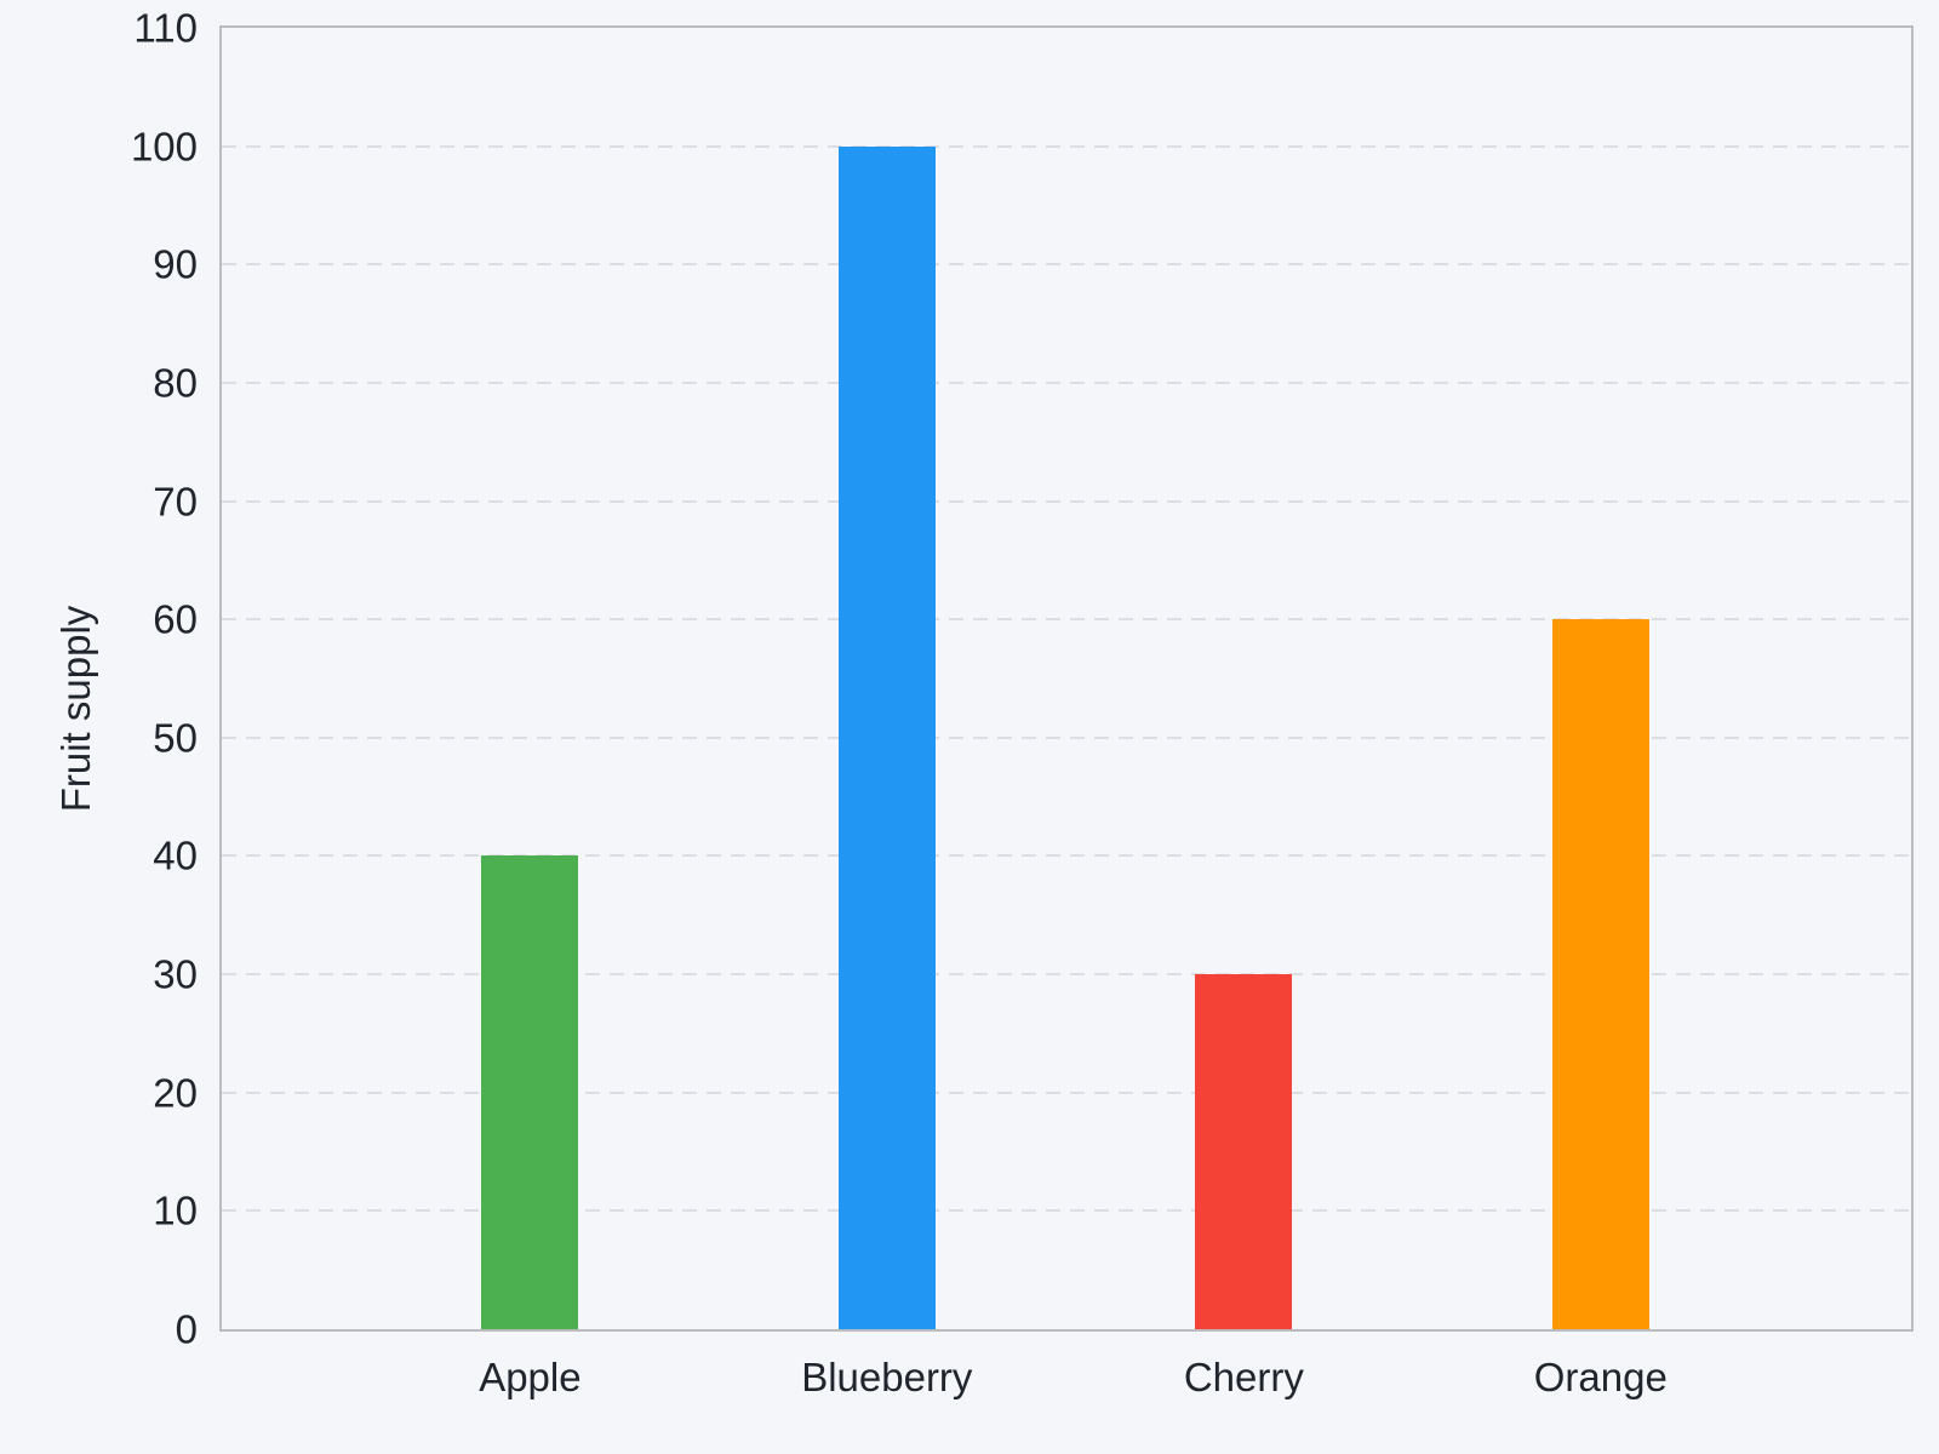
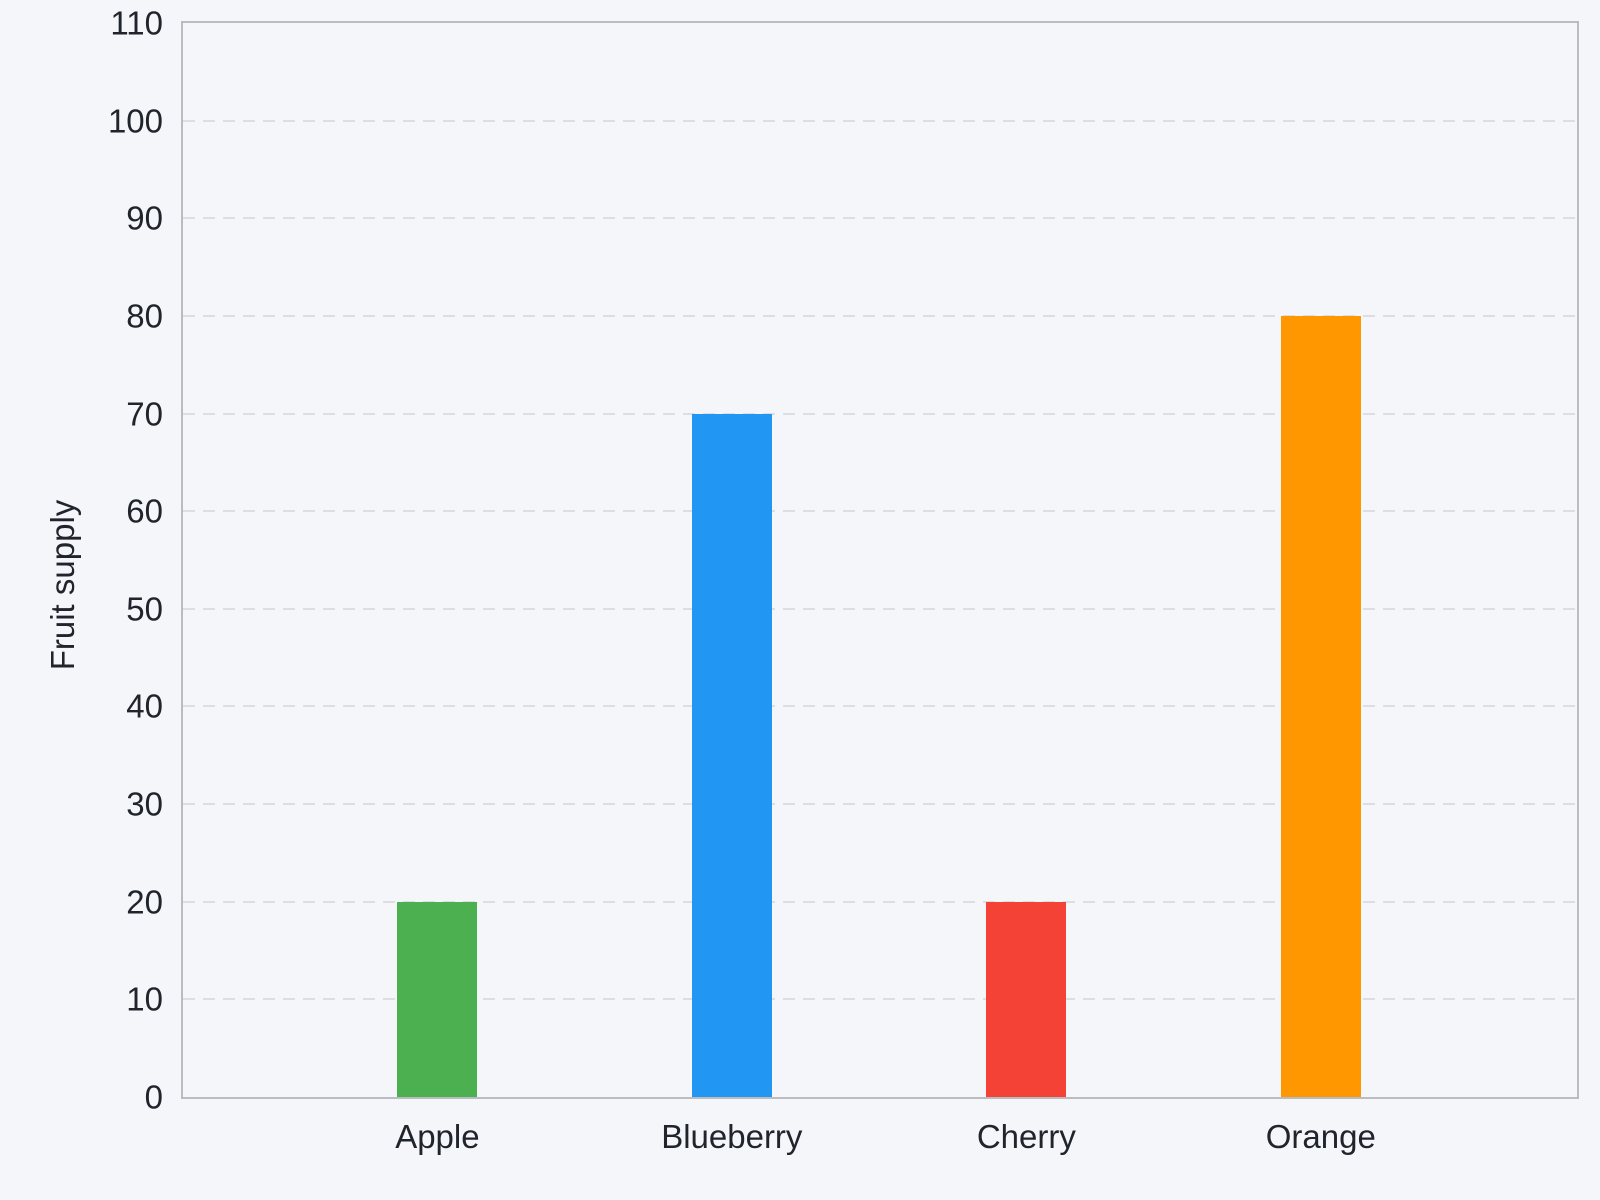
Apple: 40 -> 20
Blueberry: 100 -> 70
Cherry: 30 -> 20
Orange: 60 -> 80
